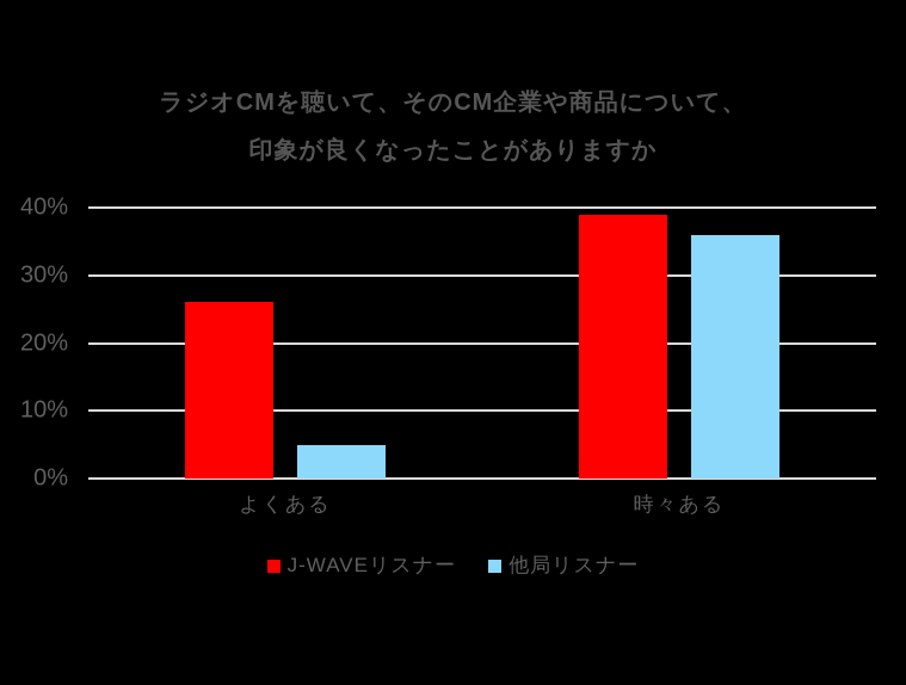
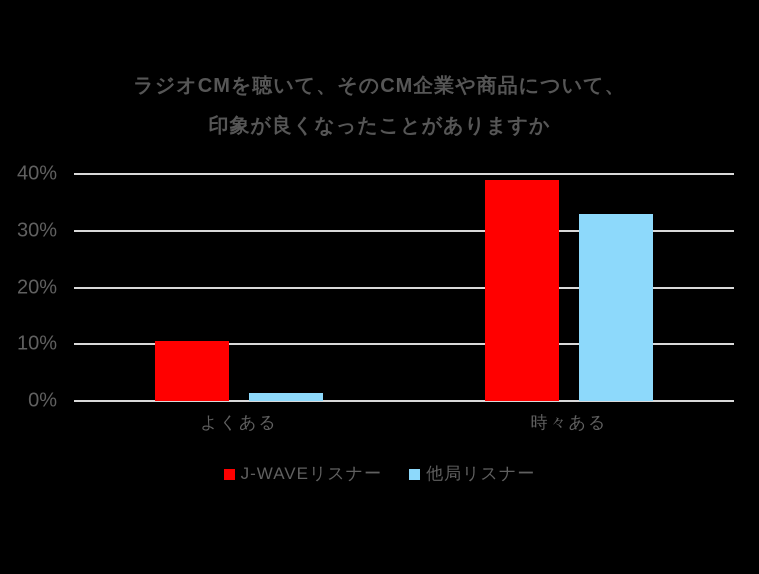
J-WAVEリスナー/よくある: 26% -> 10%
他局リスナー/よくある: 5% -> 2%
他局リスナー/時々ある: 36% -> 33%
